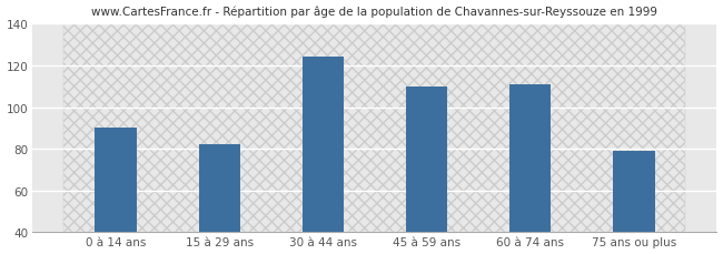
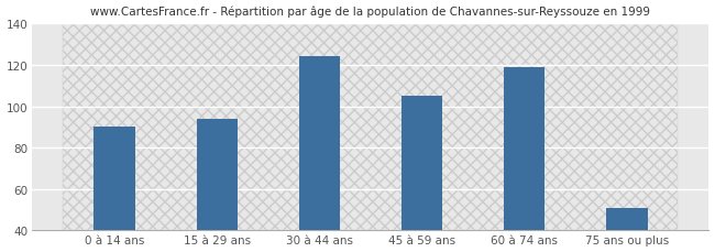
15 à 29 ans: 82 -> 94
45 à 59 ans: 110 -> 105
60 à 74 ans: 111 -> 119
75 ans ou plus: 79 -> 51
